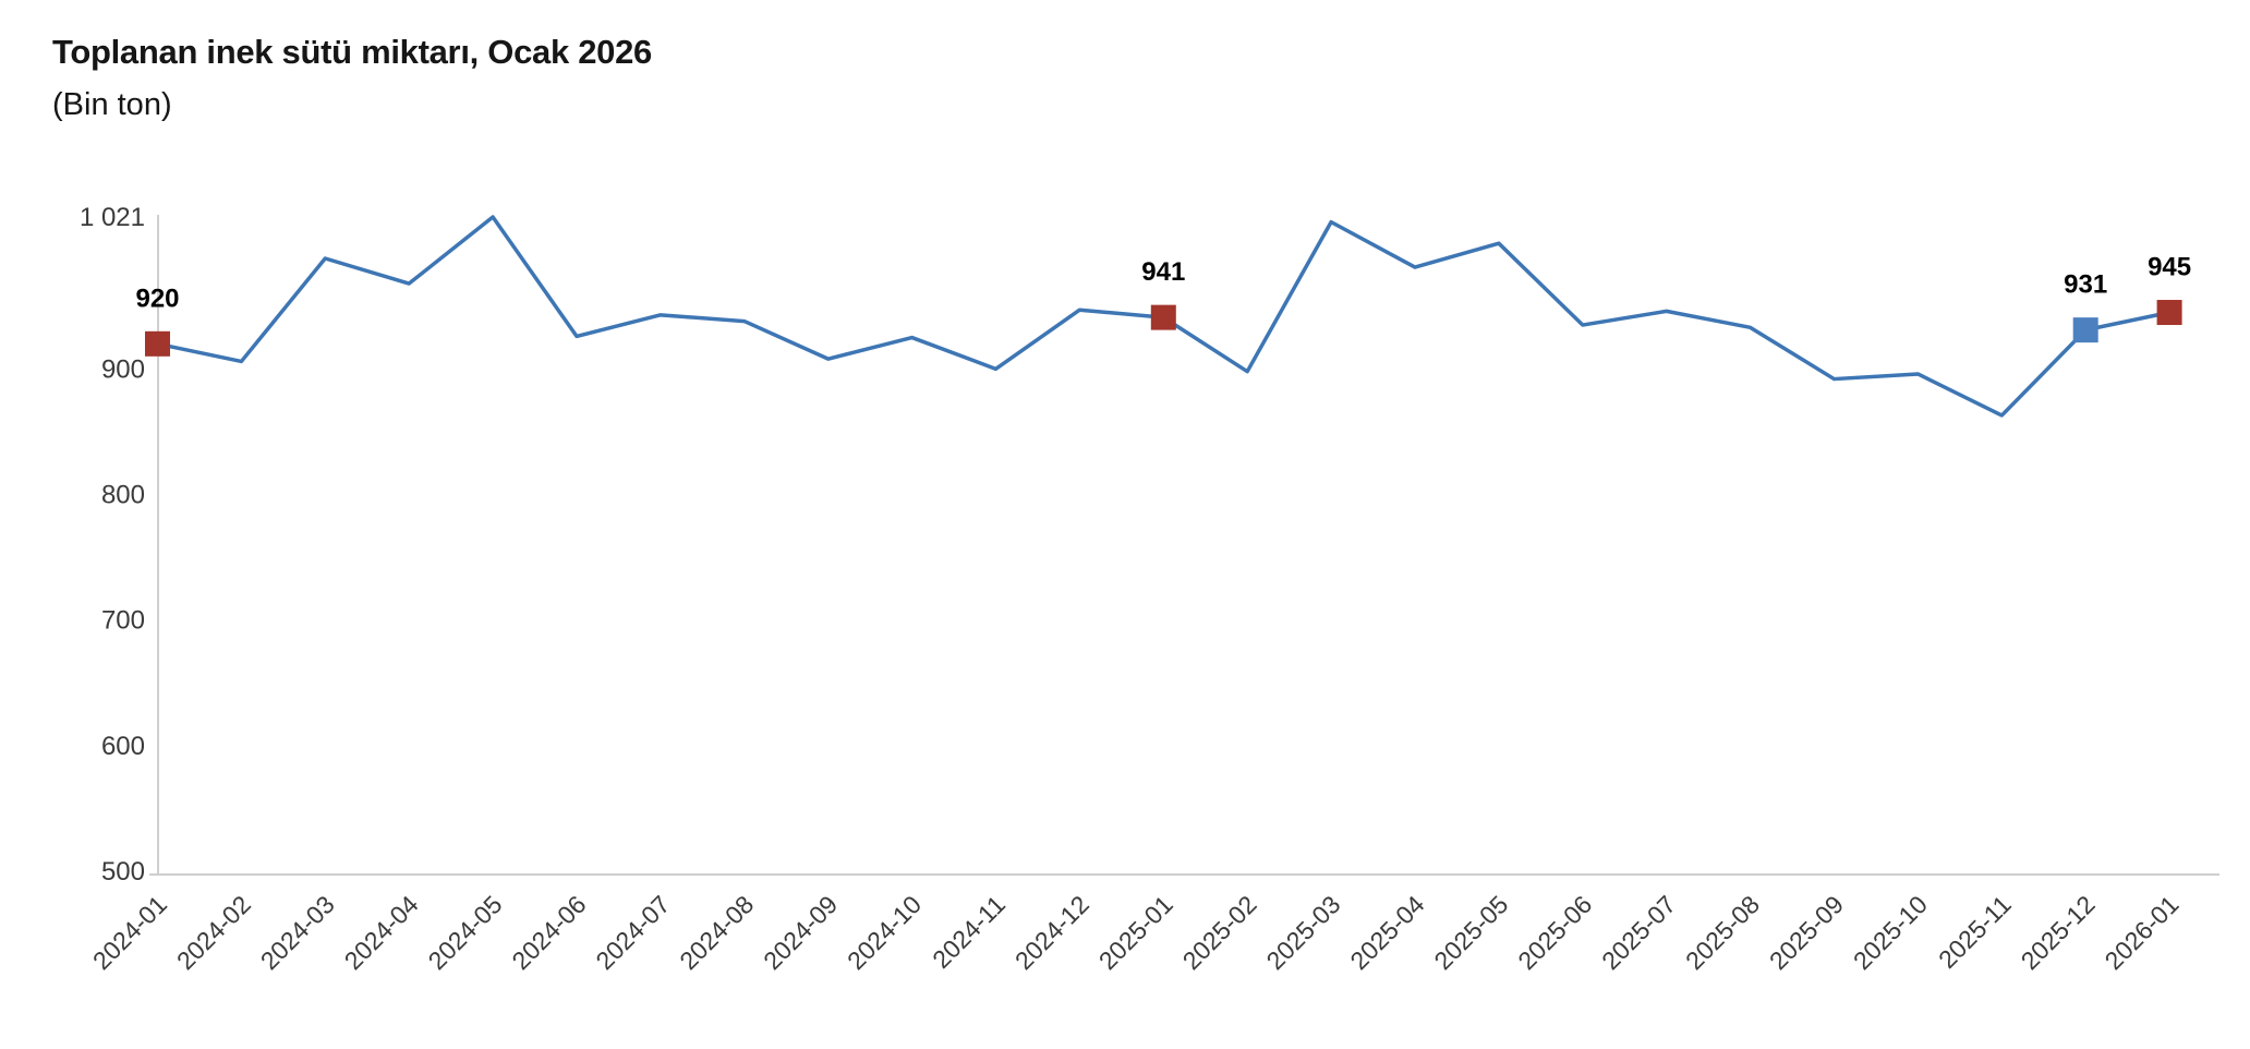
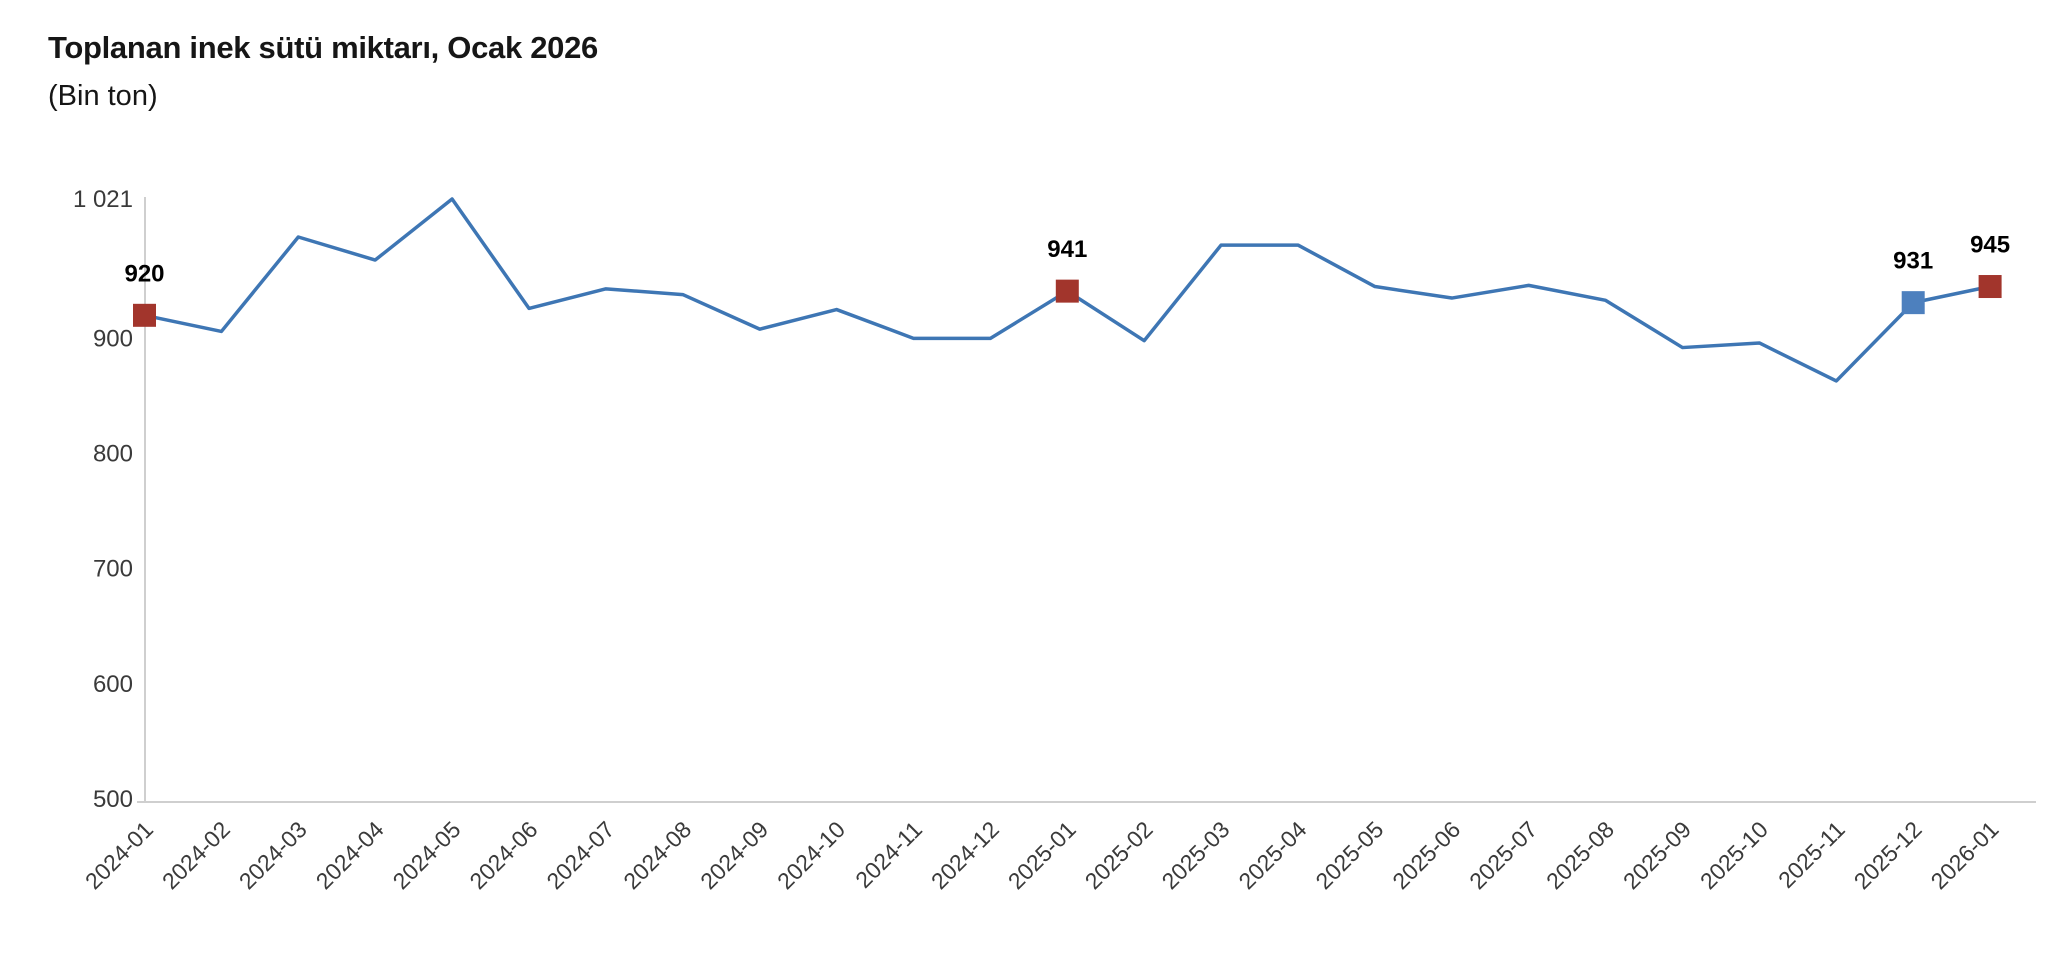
2024-12: 947 -> 900
2025-03: 1017 -> 981
2025-05: 1000 -> 945
